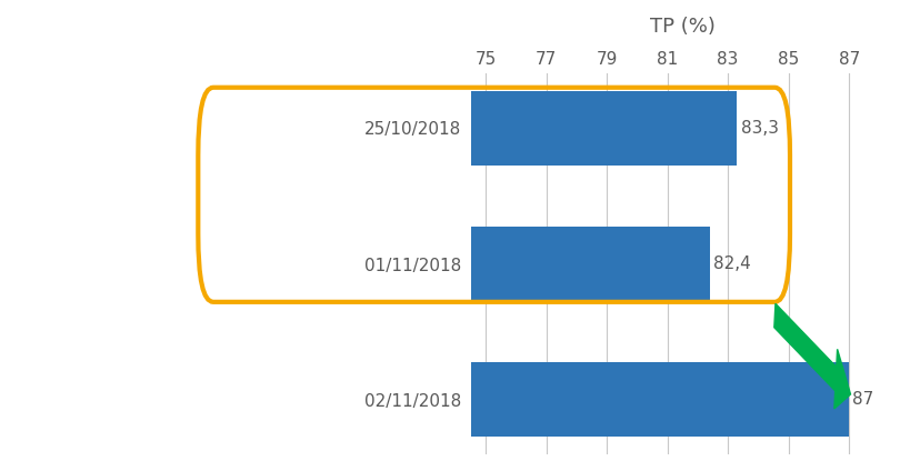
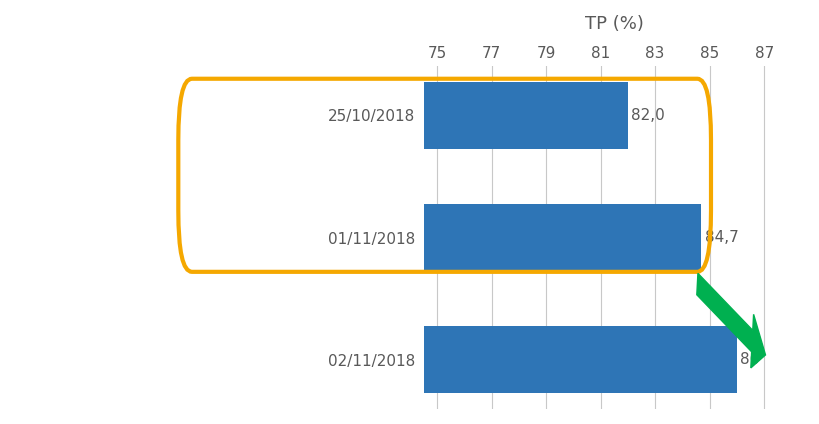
25/10/2018: 83,3 -> 82,0
01/11/2018: 82,4 -> 84,7
02/11/2018: 87 -> 86
